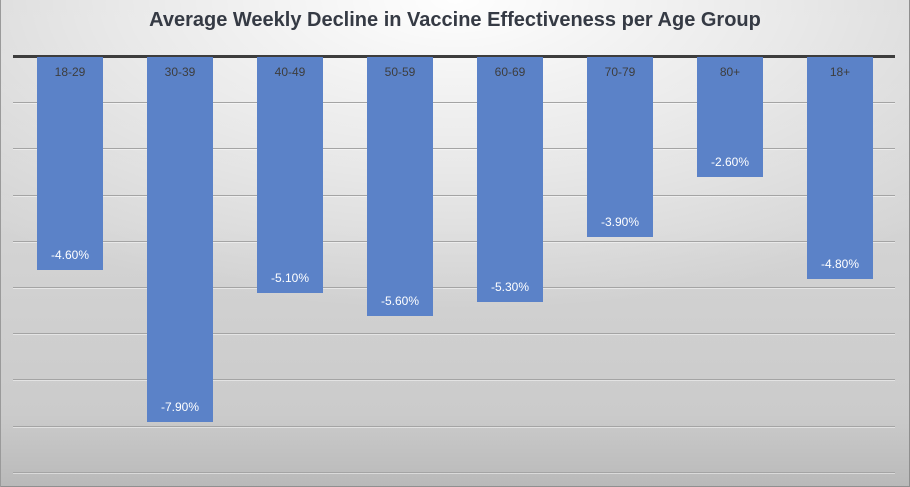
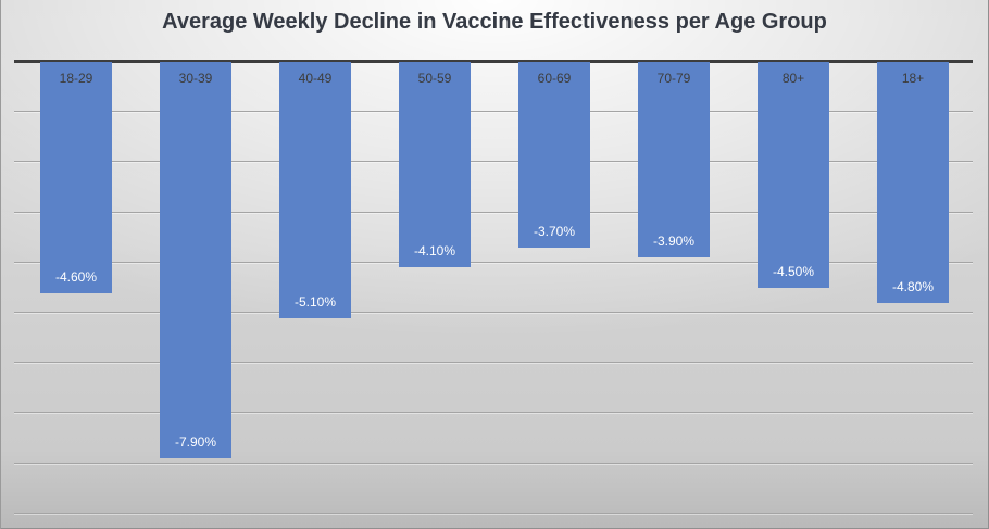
50-59: -5.60% -> -4.10%
60-69: -5.30% -> -3.70%
80+: -2.60% -> -4.50%
